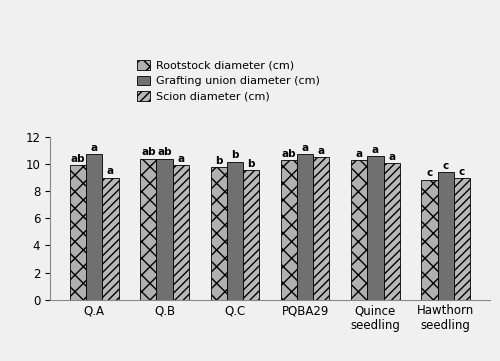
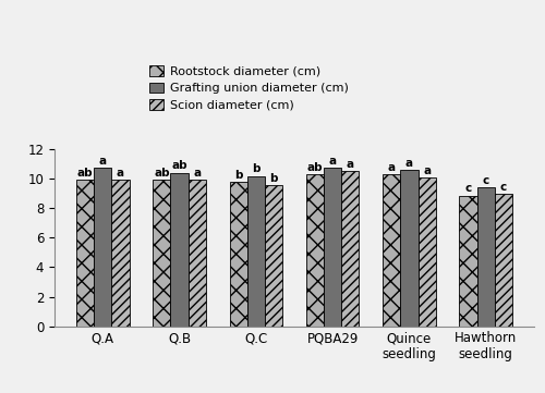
Scion diameter (cm)/Q.A: 9.0 -> 9.9
Rootstock diameter (cm)/Q.B: 10.4 -> 9.9
